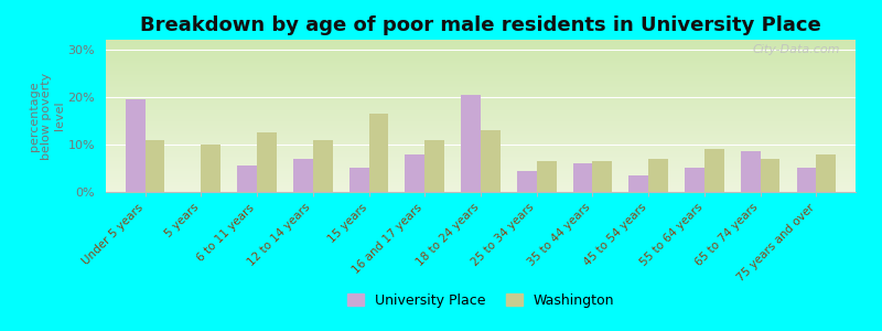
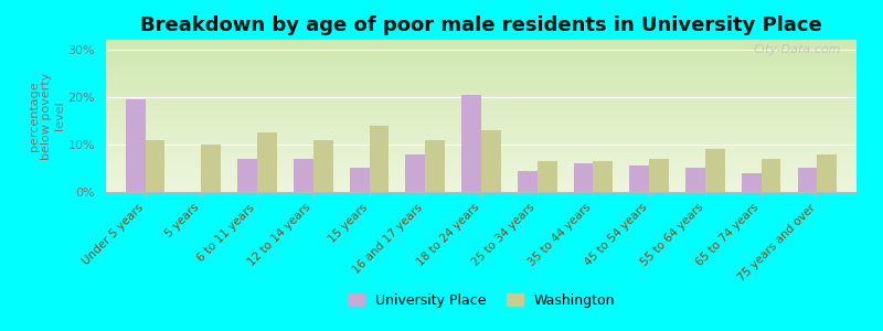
University Place/6 to 11 years: 5.5% -> 7.0%
Washington/15 years: 16.5% -> 14.0%
University Place/45 to 54 years: 3.5% -> 5.5%
University Place/65 to 74 years: 8.5% -> 4.0%
